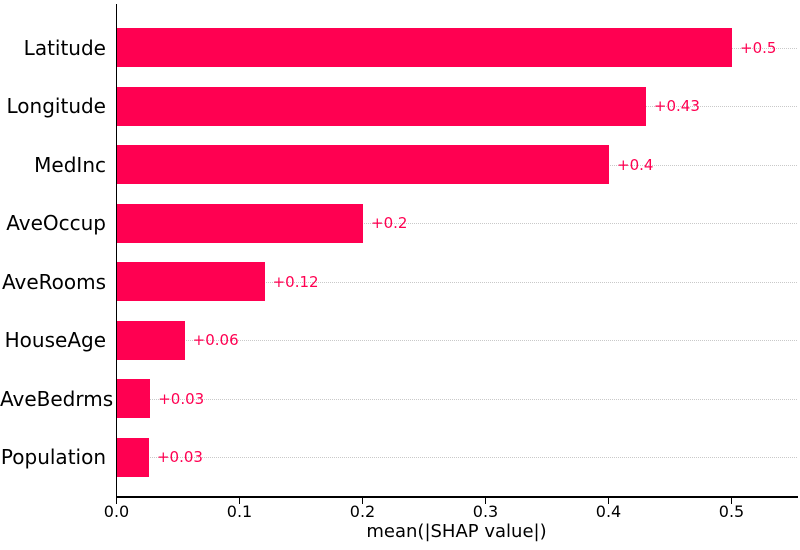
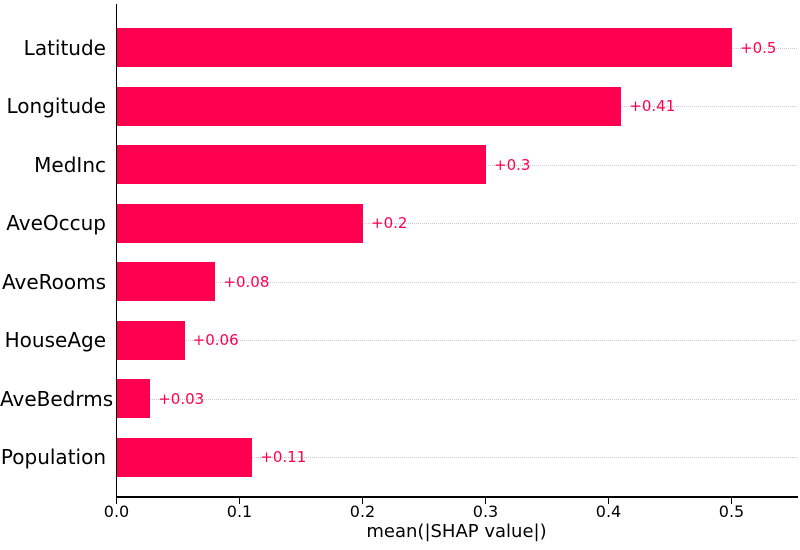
Longitude: +0.43 -> +0.41
MedInc: +0.4 -> +0.3
AveRooms: +0.12 -> +0.08
Population: +0.03 -> +0.11
